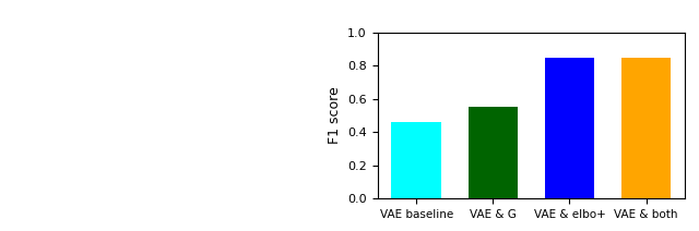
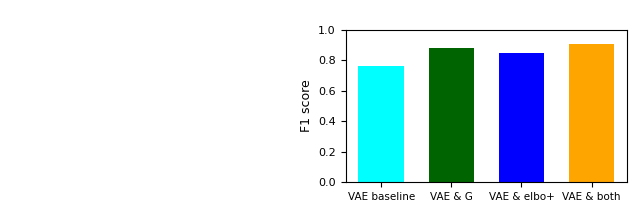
VAE baseline: 0.46 -> 0.76
VAE & G: 0.55 -> 0.88
VAE & both: 0.85 -> 0.91
